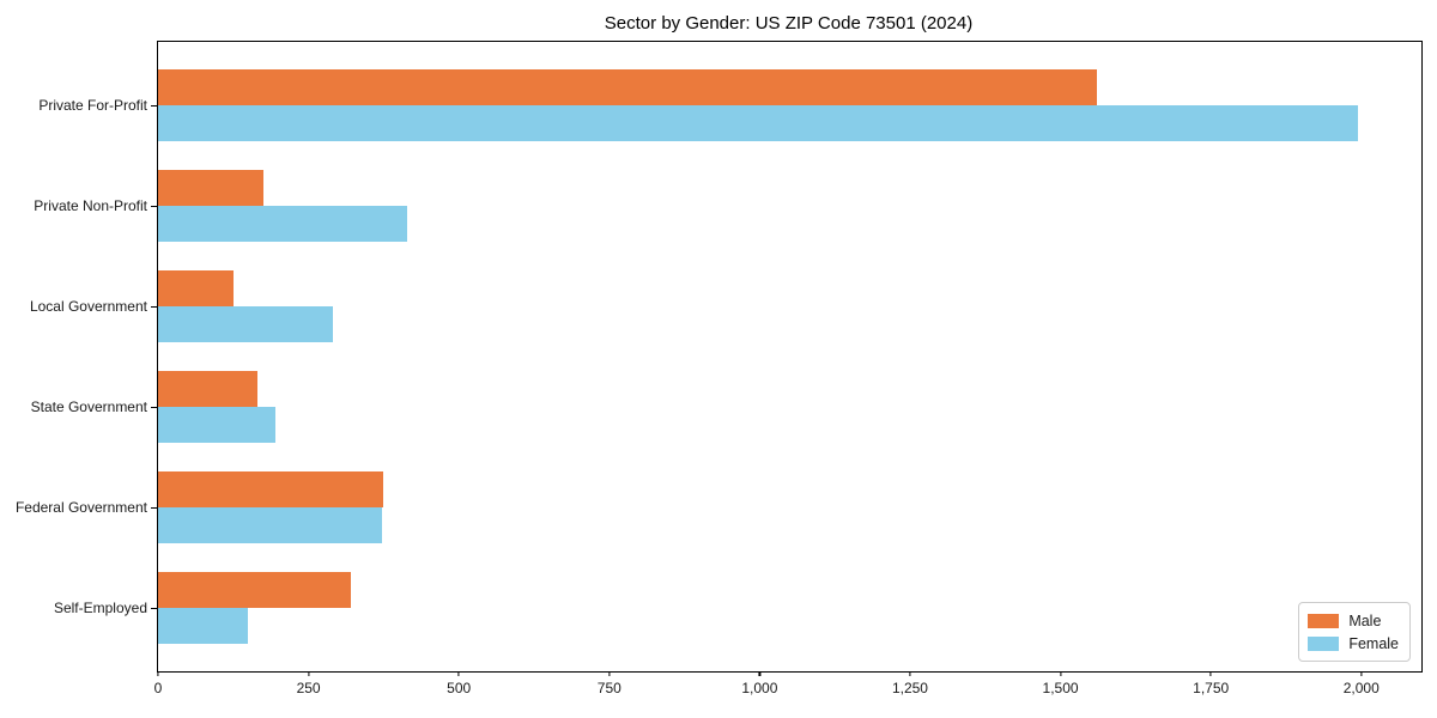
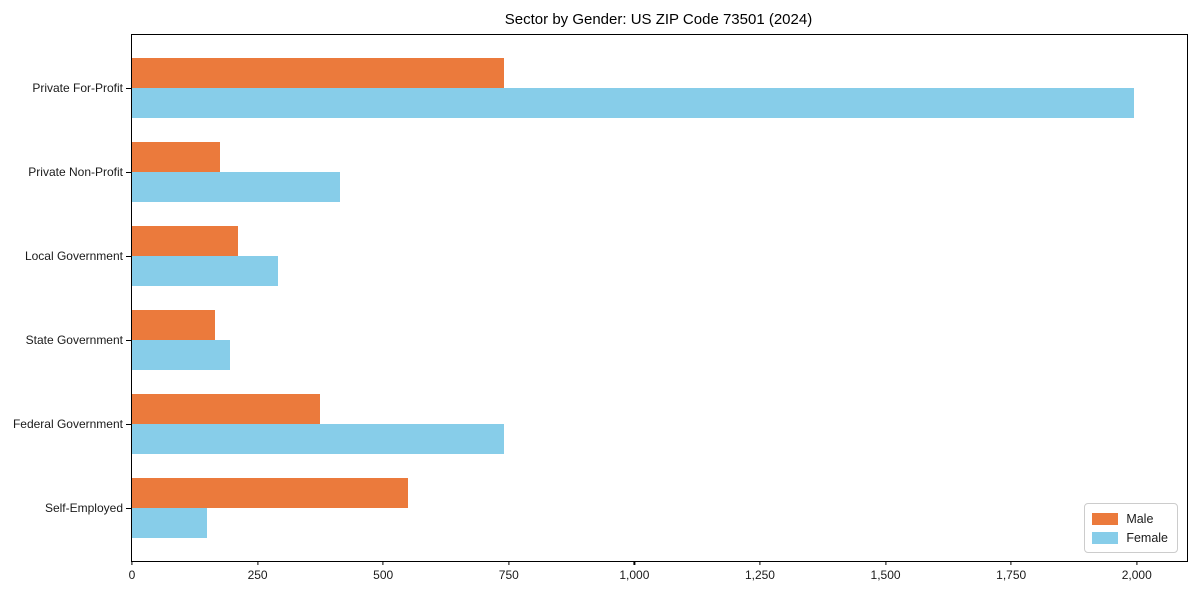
Male/Private For-Profit: 1560 -> 740
Male/Local Government: 120 -> 210
Female/Federal Government: 370 -> 740
Male/Self-Employed: 320 -> 550
